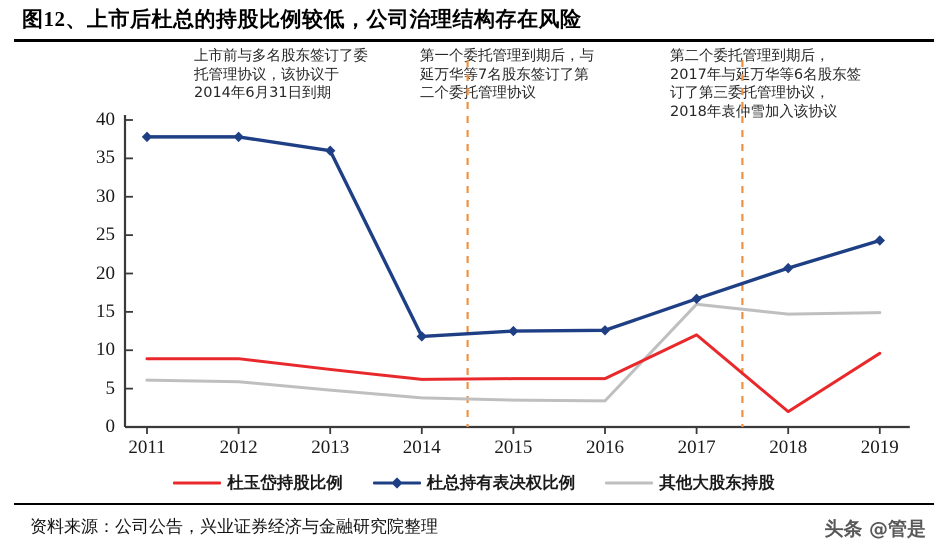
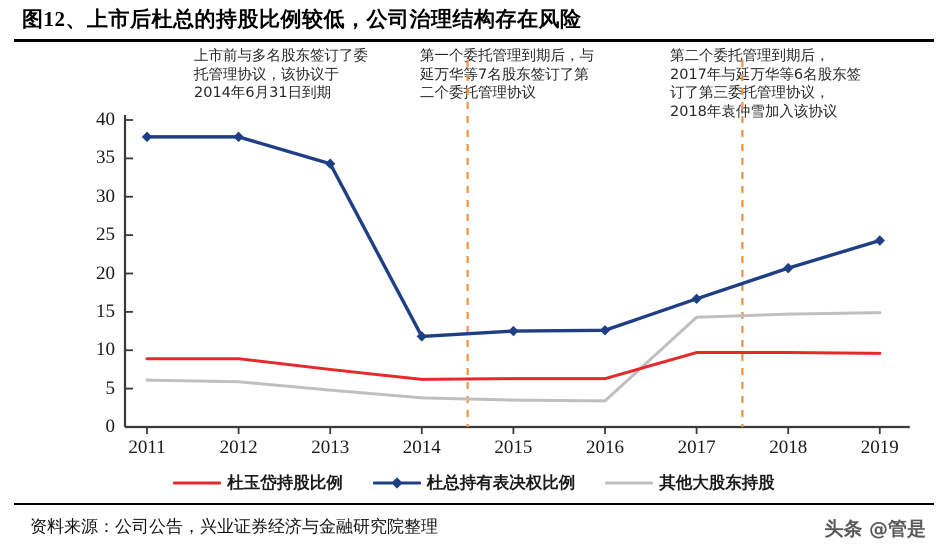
杜总持有表决权比例/2013: 36 -> 34
杜玉岱持股比例/2017: 12 -> 10
其他大股东持股/2017: 16 -> 14
杜玉岱持股比例/2018: 2 -> 10
